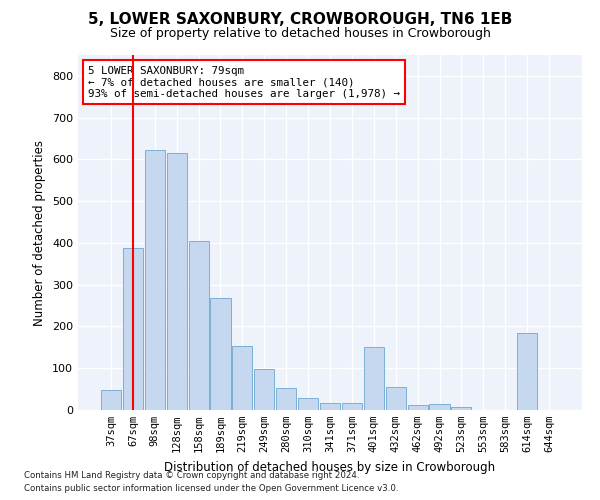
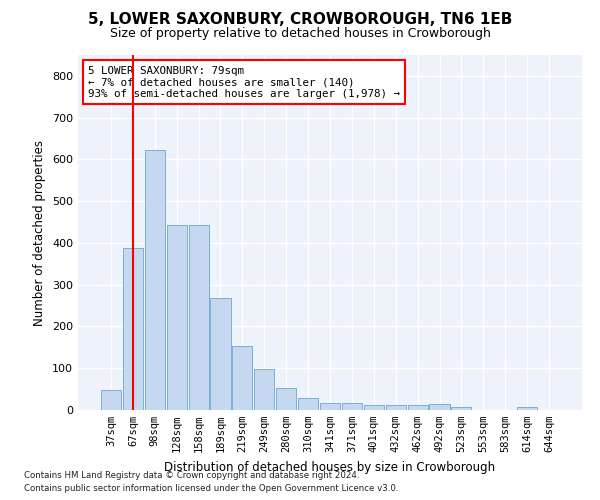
128sqm: 615 -> 443
158sqm: 405 -> 443
401sqm: 150 -> 11
432sqm: 55 -> 11
614sqm: 185 -> 8
